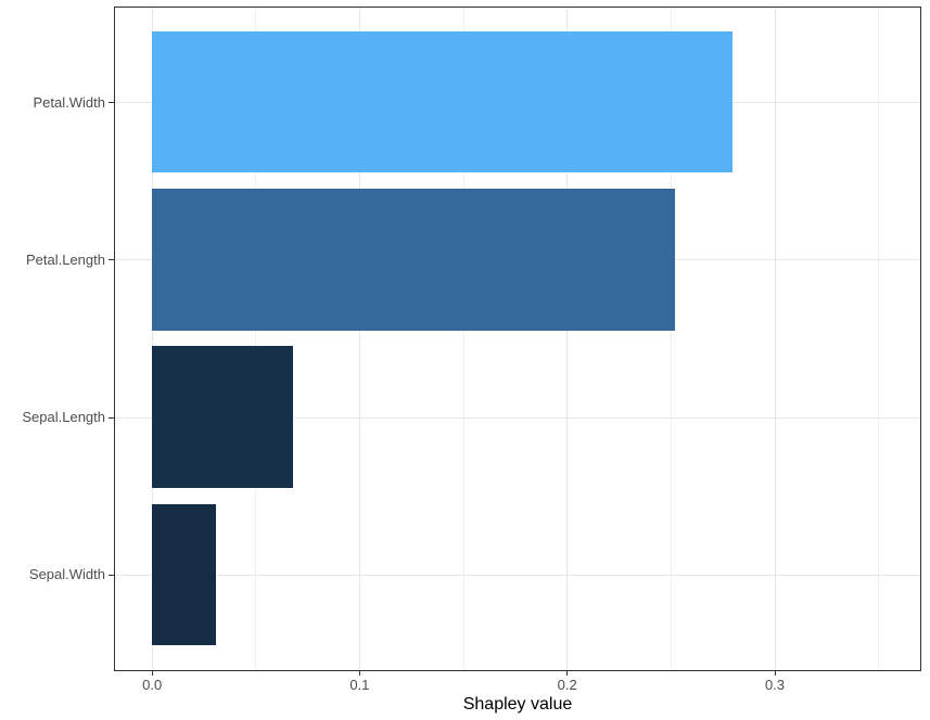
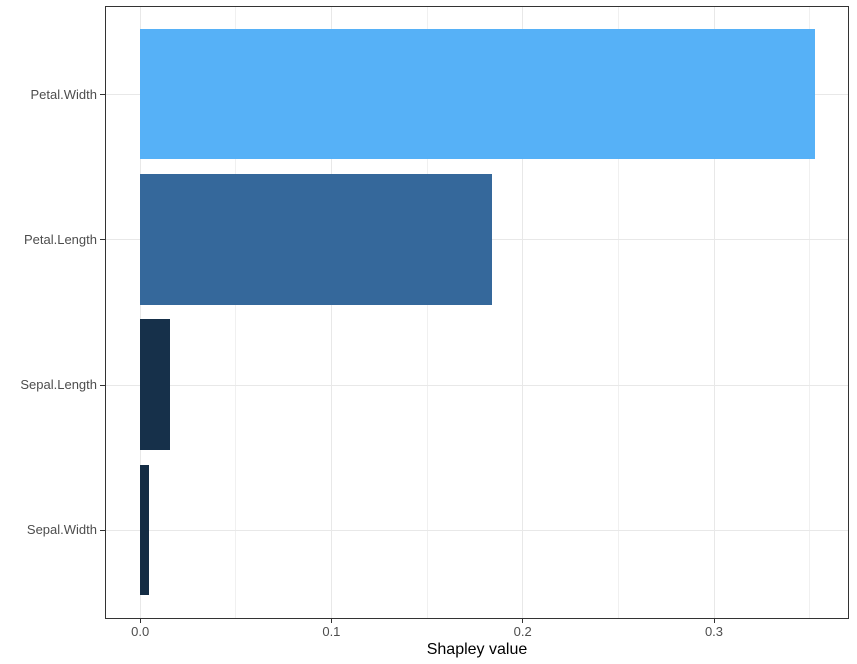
Petal.Width: 0.280 -> 0.353
Petal.Length: 0.252 -> 0.184
Sepal.Length: 0.068 -> 0.016
Sepal.Width: 0.031 -> 0.005
